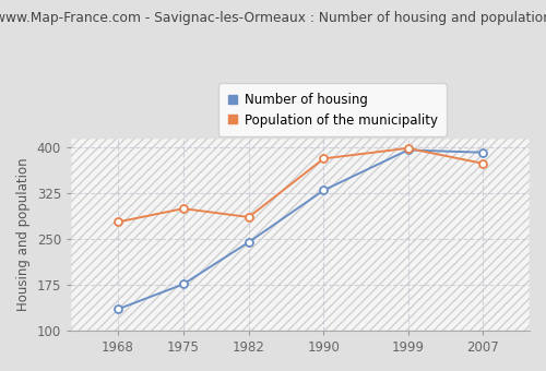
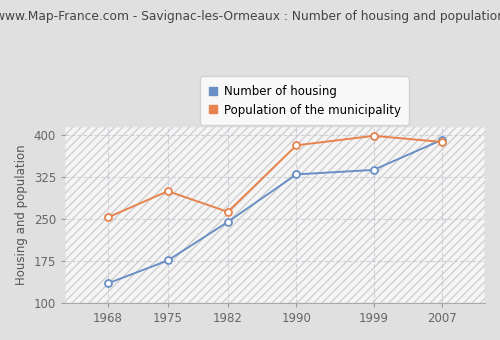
Population of the municipality/1968: 278 -> 253
Population of the municipality/1982: 286 -> 263
Number of housing/1999: 396 -> 338
Population of the municipality/2007: 374 -> 388
